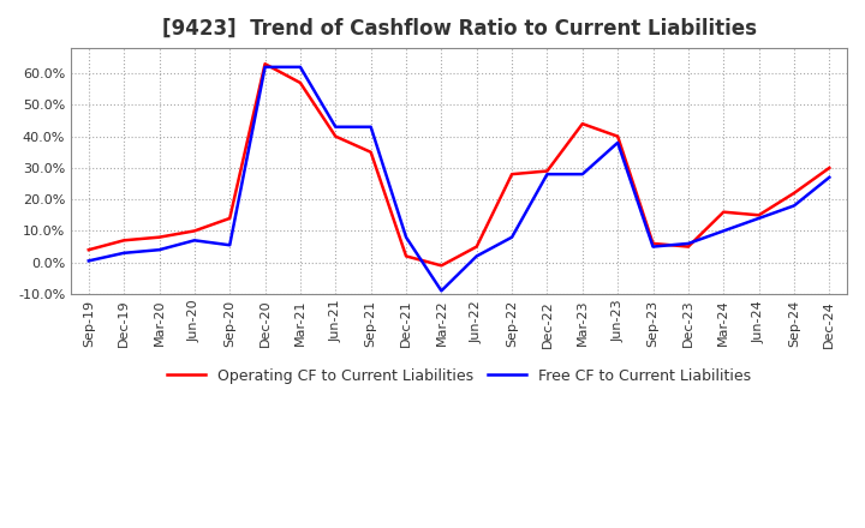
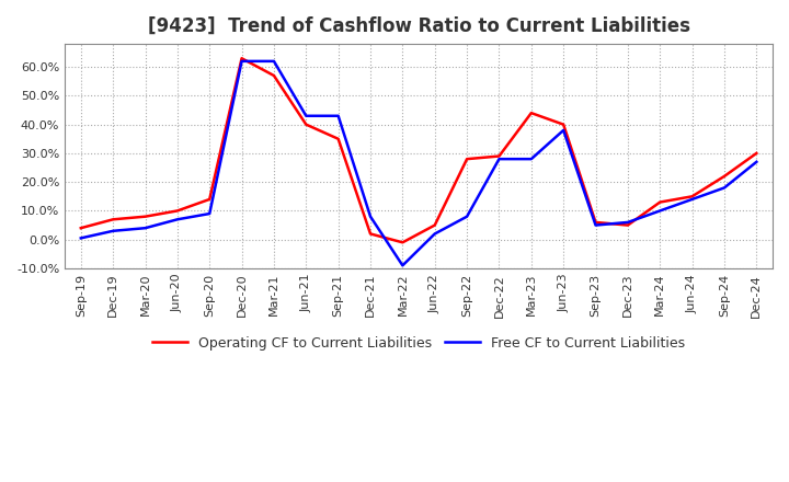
Free CF to Current Liabilities/Sep-20: 5.5% -> 9.0%
Operating CF to Current Liabilities/Mar-24: 16% -> 13%
